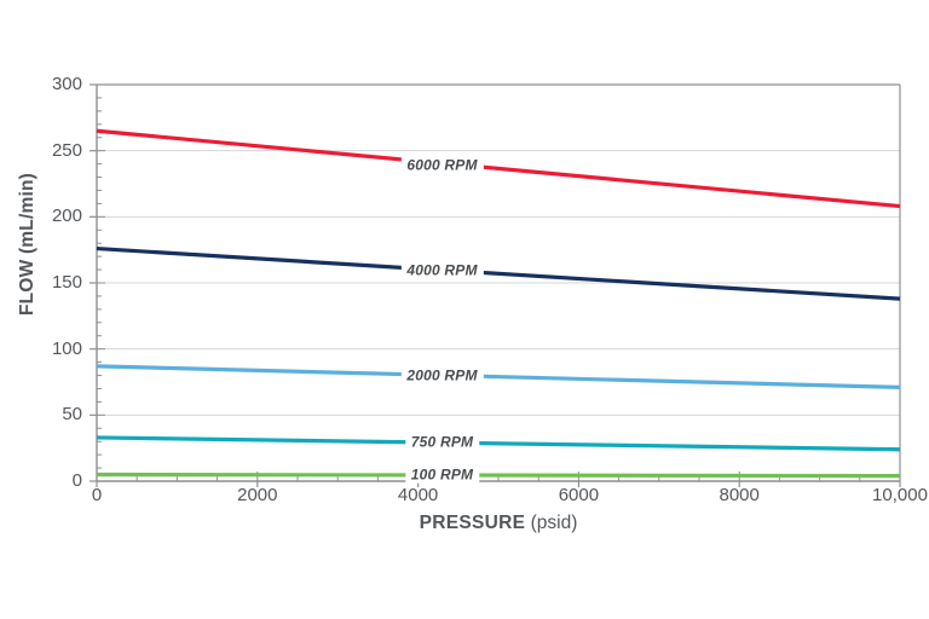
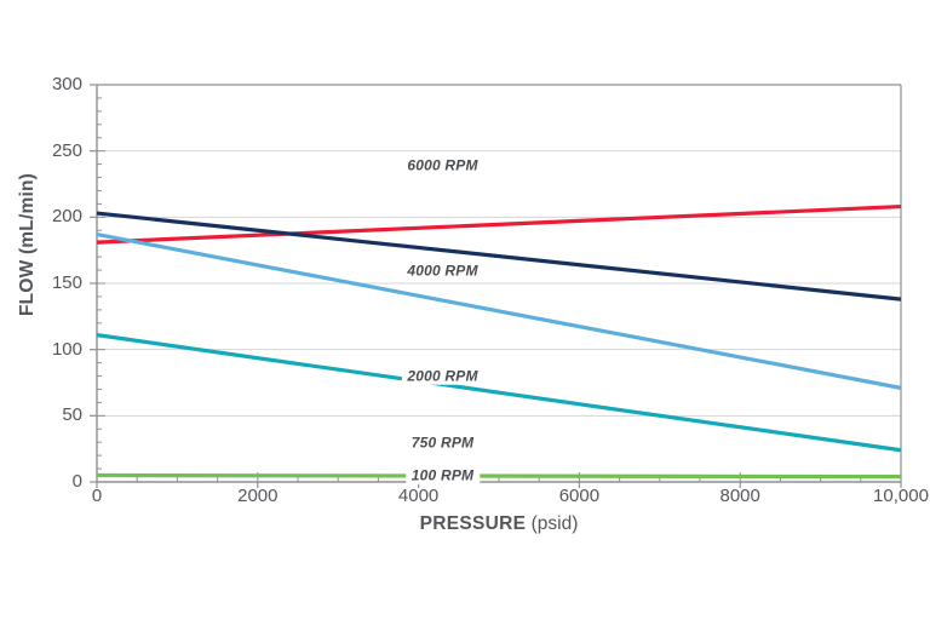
6000 RPM/0: 265 -> 181
4000 RPM/0: 176 -> 203
2000 RPM/0: 87 -> 187
750 RPM/0: 33 -> 111
